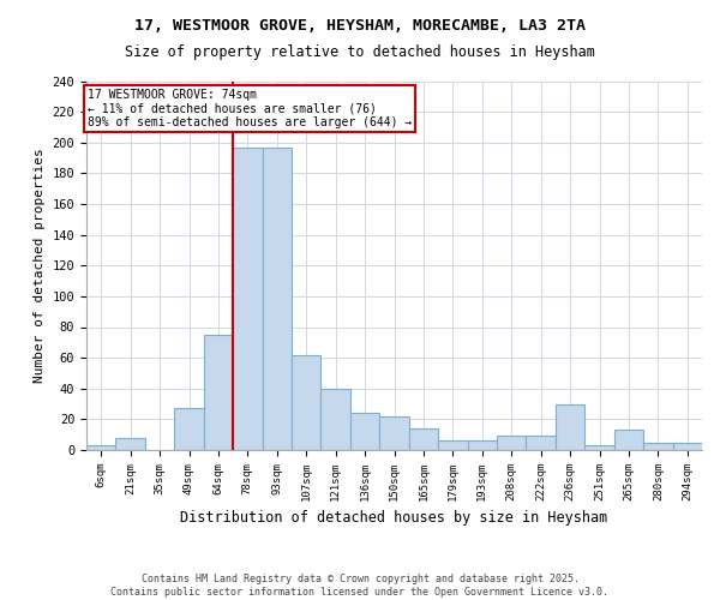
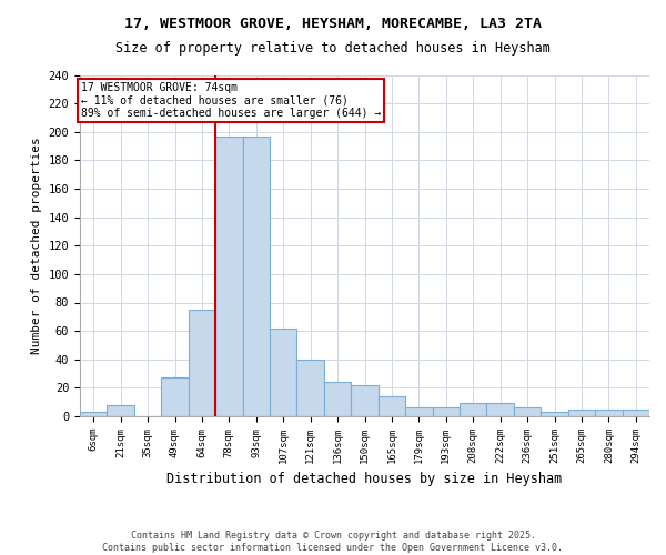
236sqm: 30 -> 6
265sqm: 13 -> 5
